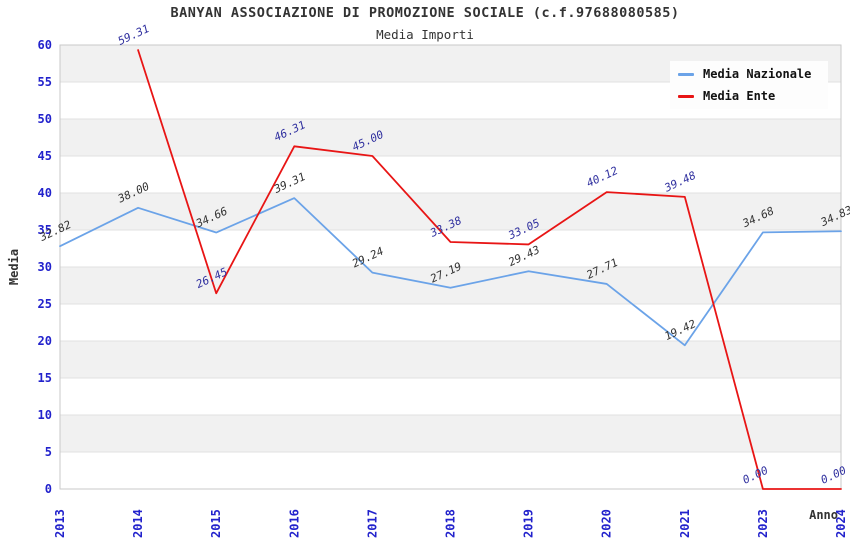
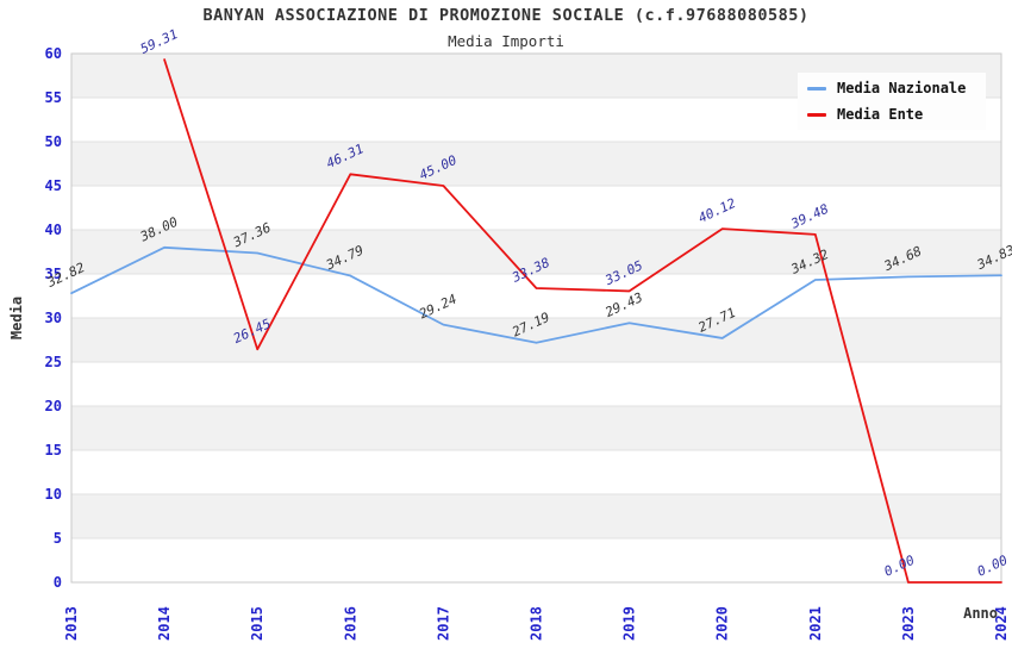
Media Nazionale/2015: 34.66 -> 37.36
Media Nazionale/2016: 39.31 -> 34.79
Media Nazionale/2021: 19.42 -> 34.32
